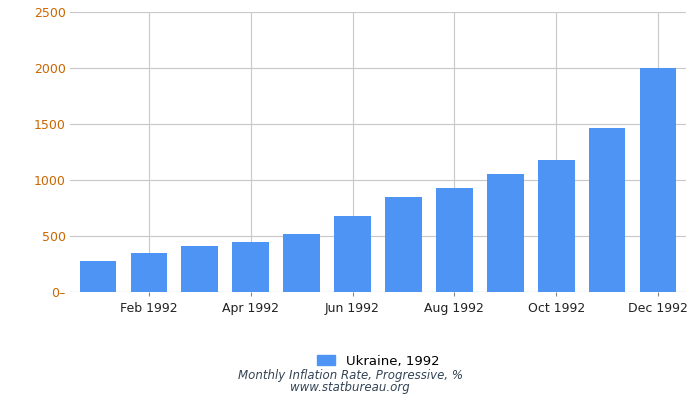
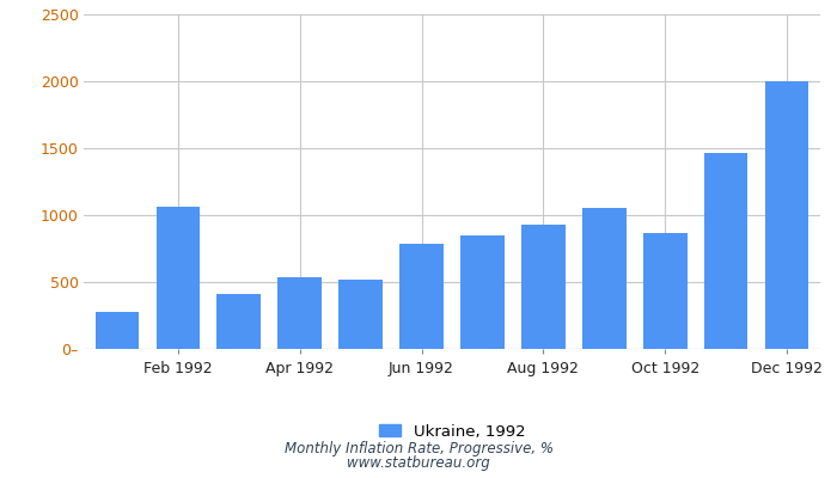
Feb 1992: 350 -> 1060
Apr 1992: 450 -> 540
Jun 1992: 680 -> 790
Oct 1992: 1180 -> 870
